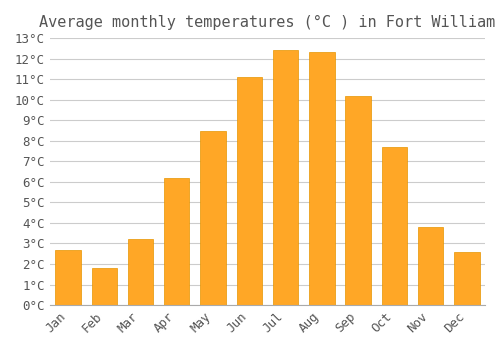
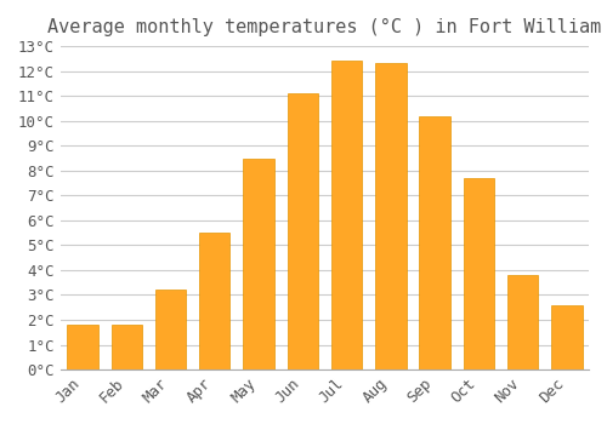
Jan: 2.7°C -> 1.8°C
Apr: 6.2°C -> 5.5°C
